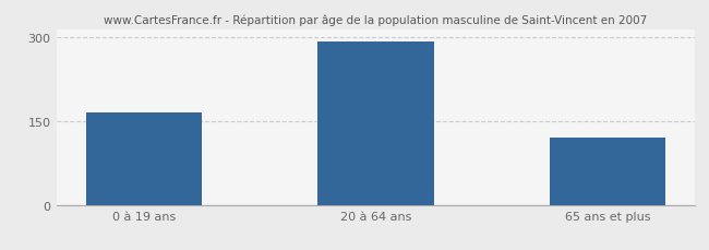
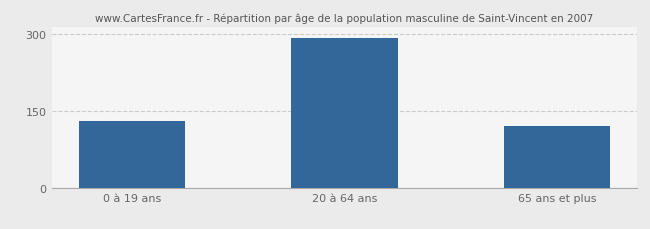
0 à 19 ans: 166 -> 130
